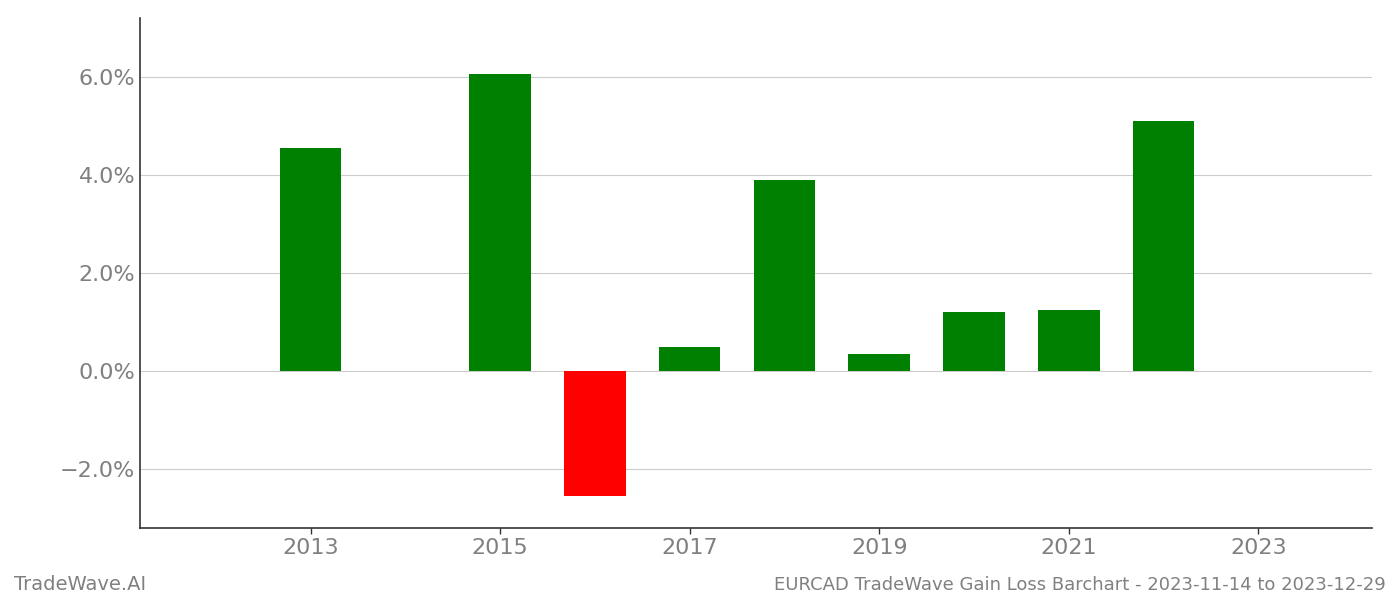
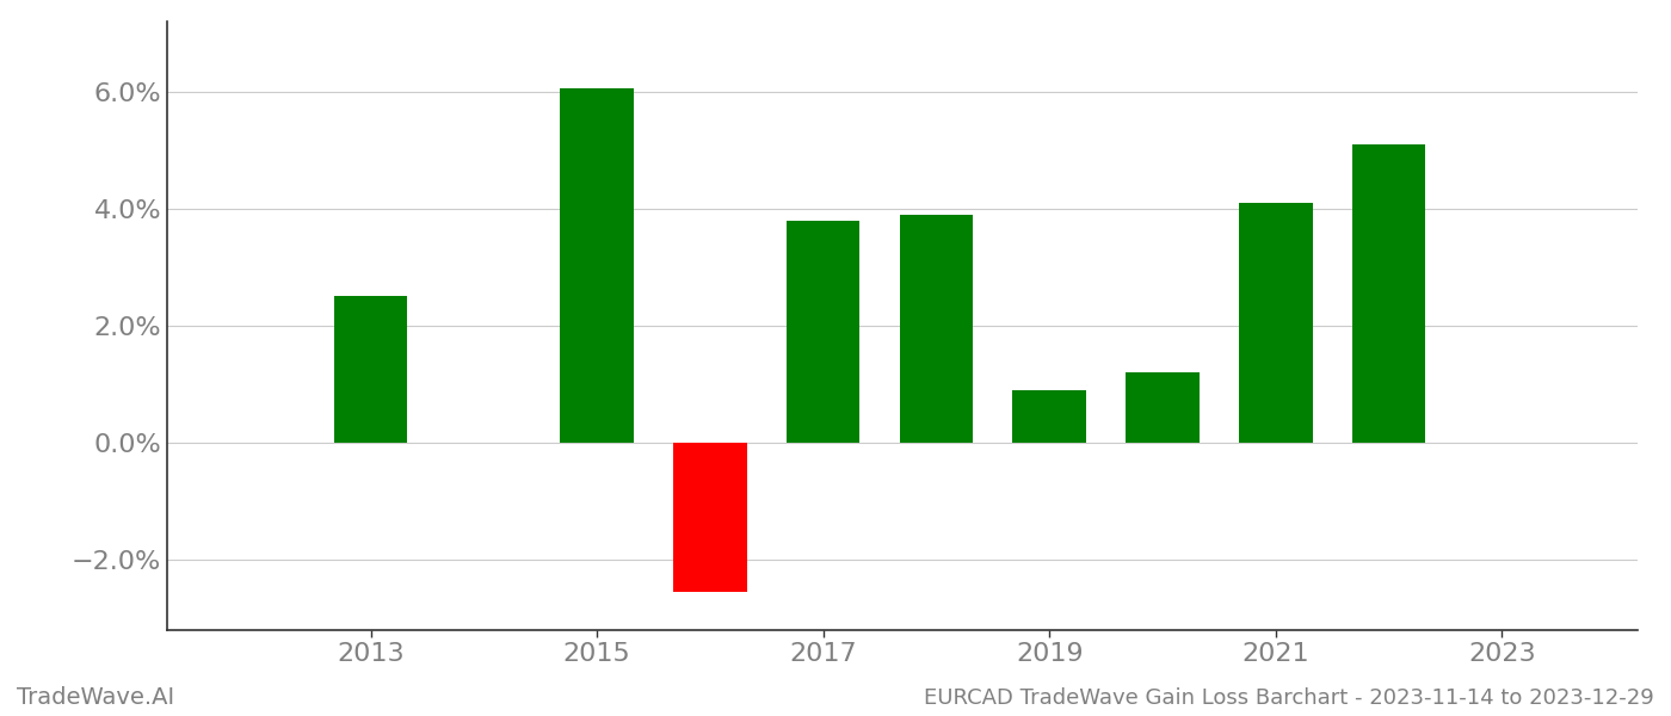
2013: 4.55% -> 2.50%
2017: 0.50% -> 3.80%
2019: 0.35% -> 0.90%
2021: 1.25% -> 4.10%
